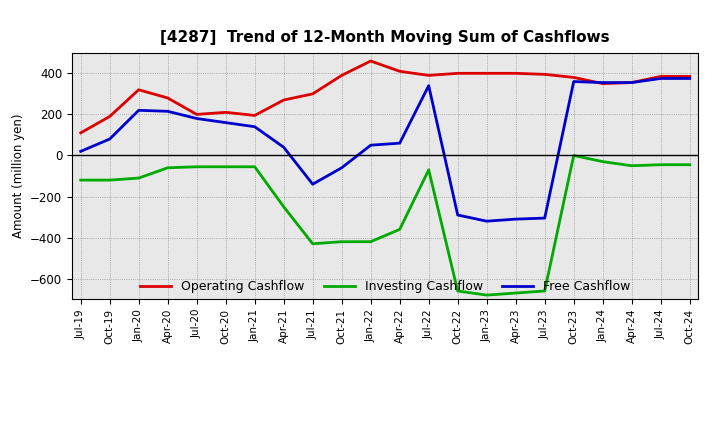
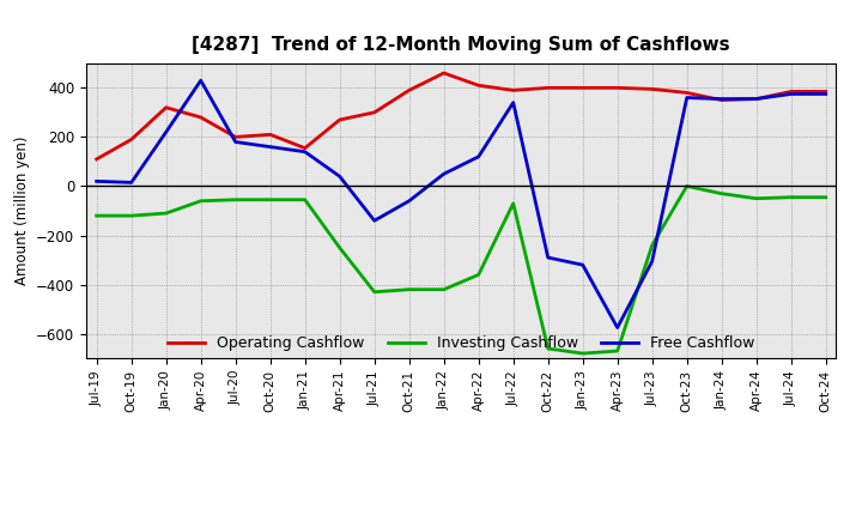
Free Cashflow/Oct-19: 80 -> 15
Free Cashflow/Apr-20: 215 -> 430
Operating Cashflow/Jan-21: 195 -> 155
Free Cashflow/Apr-22: 60 -> 120
Free Cashflow/Apr-23: -310 -> -575
Investing Cashflow/Jul-23: -660 -> -240
